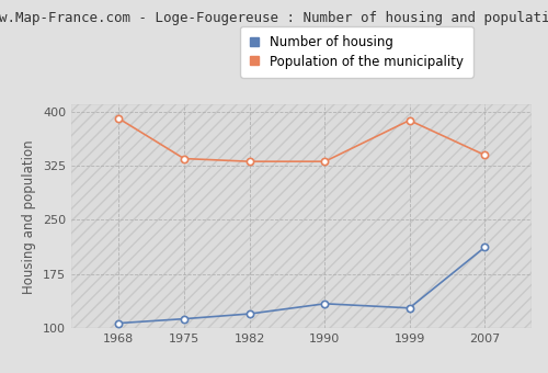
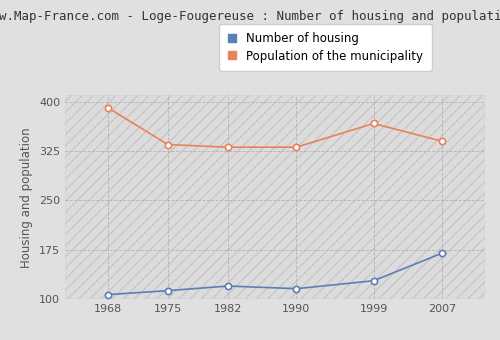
Number of housing/1990: 134 -> 116
Population of the municipality/1999: 388 -> 367
Number of housing/2007: 212 -> 170
